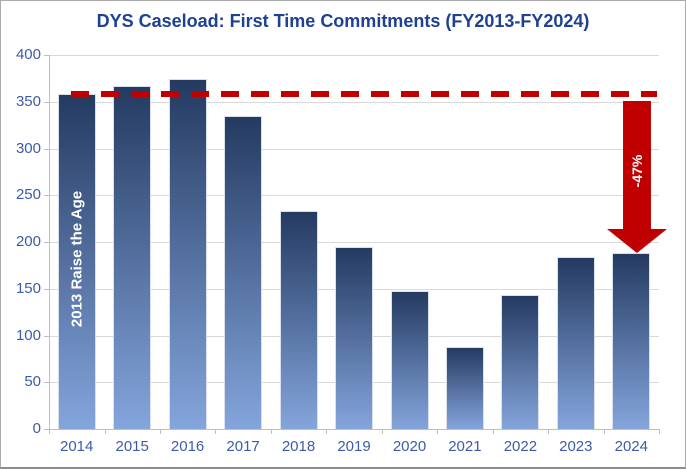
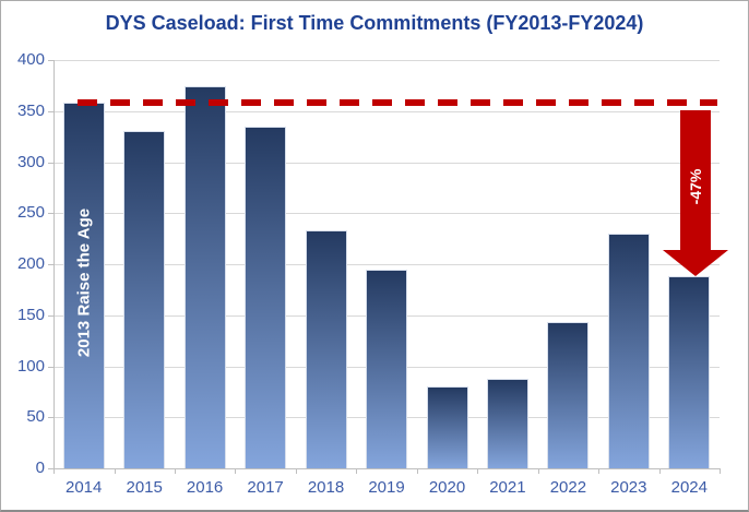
2015: 370 -> 330
2020: 150 -> 80
2023: 180 -> 230
